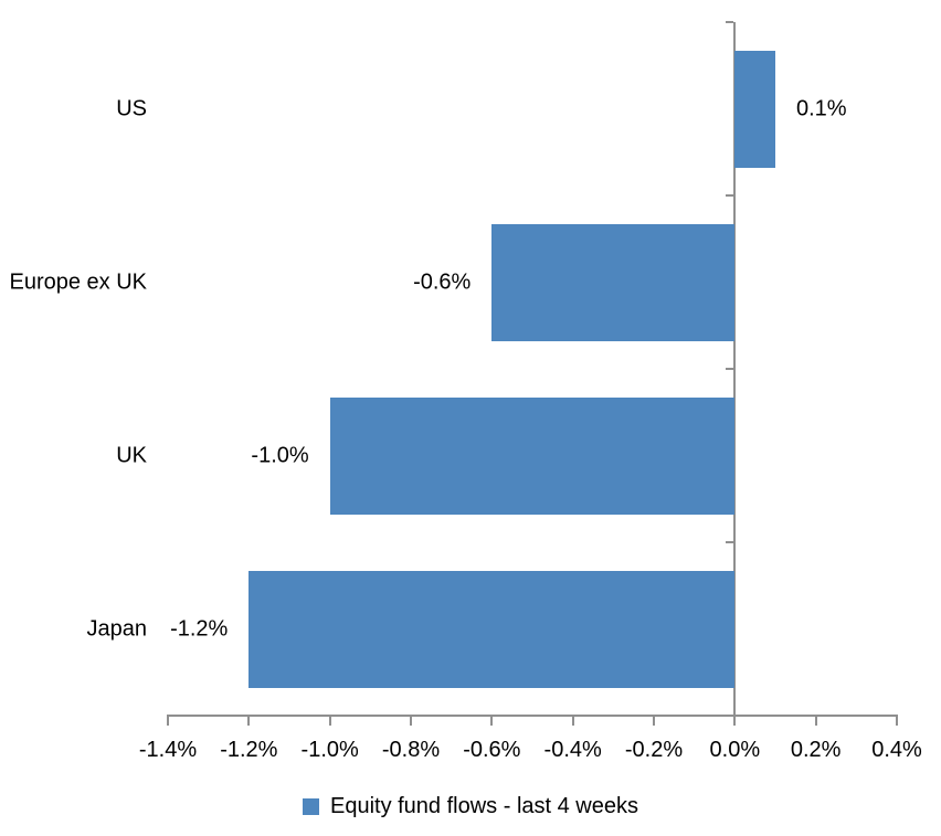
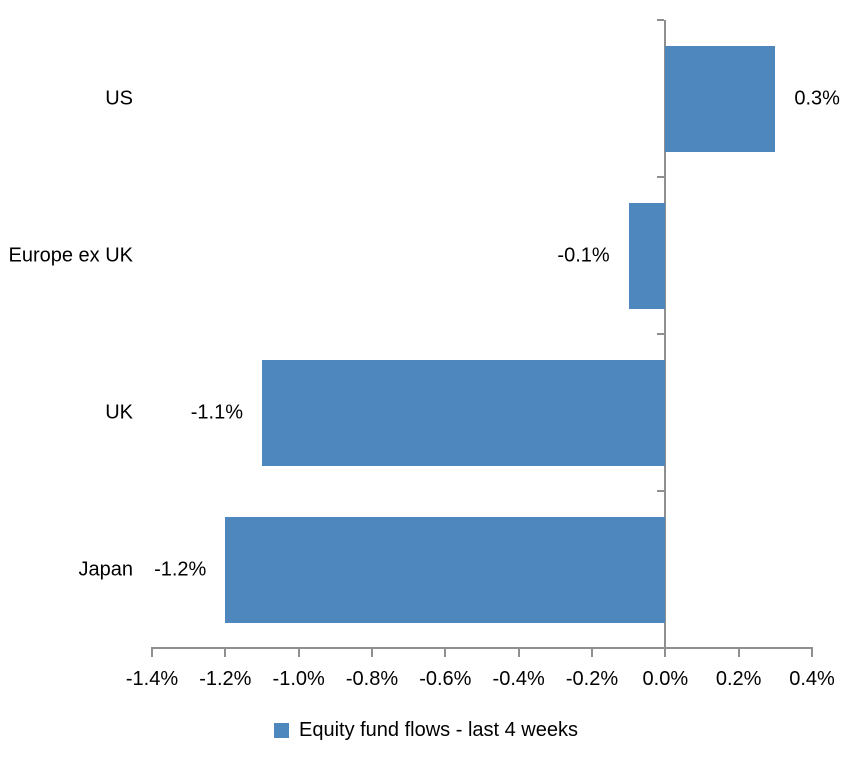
US: 0.1% -> 0.3%
Europe ex UK: -0.6% -> -0.1%
UK: -1.0% -> -1.1%
